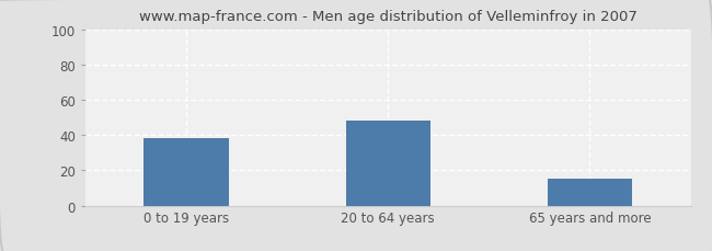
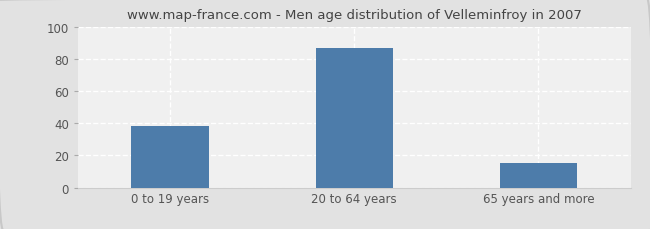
20 to 64 years: 48 -> 87
